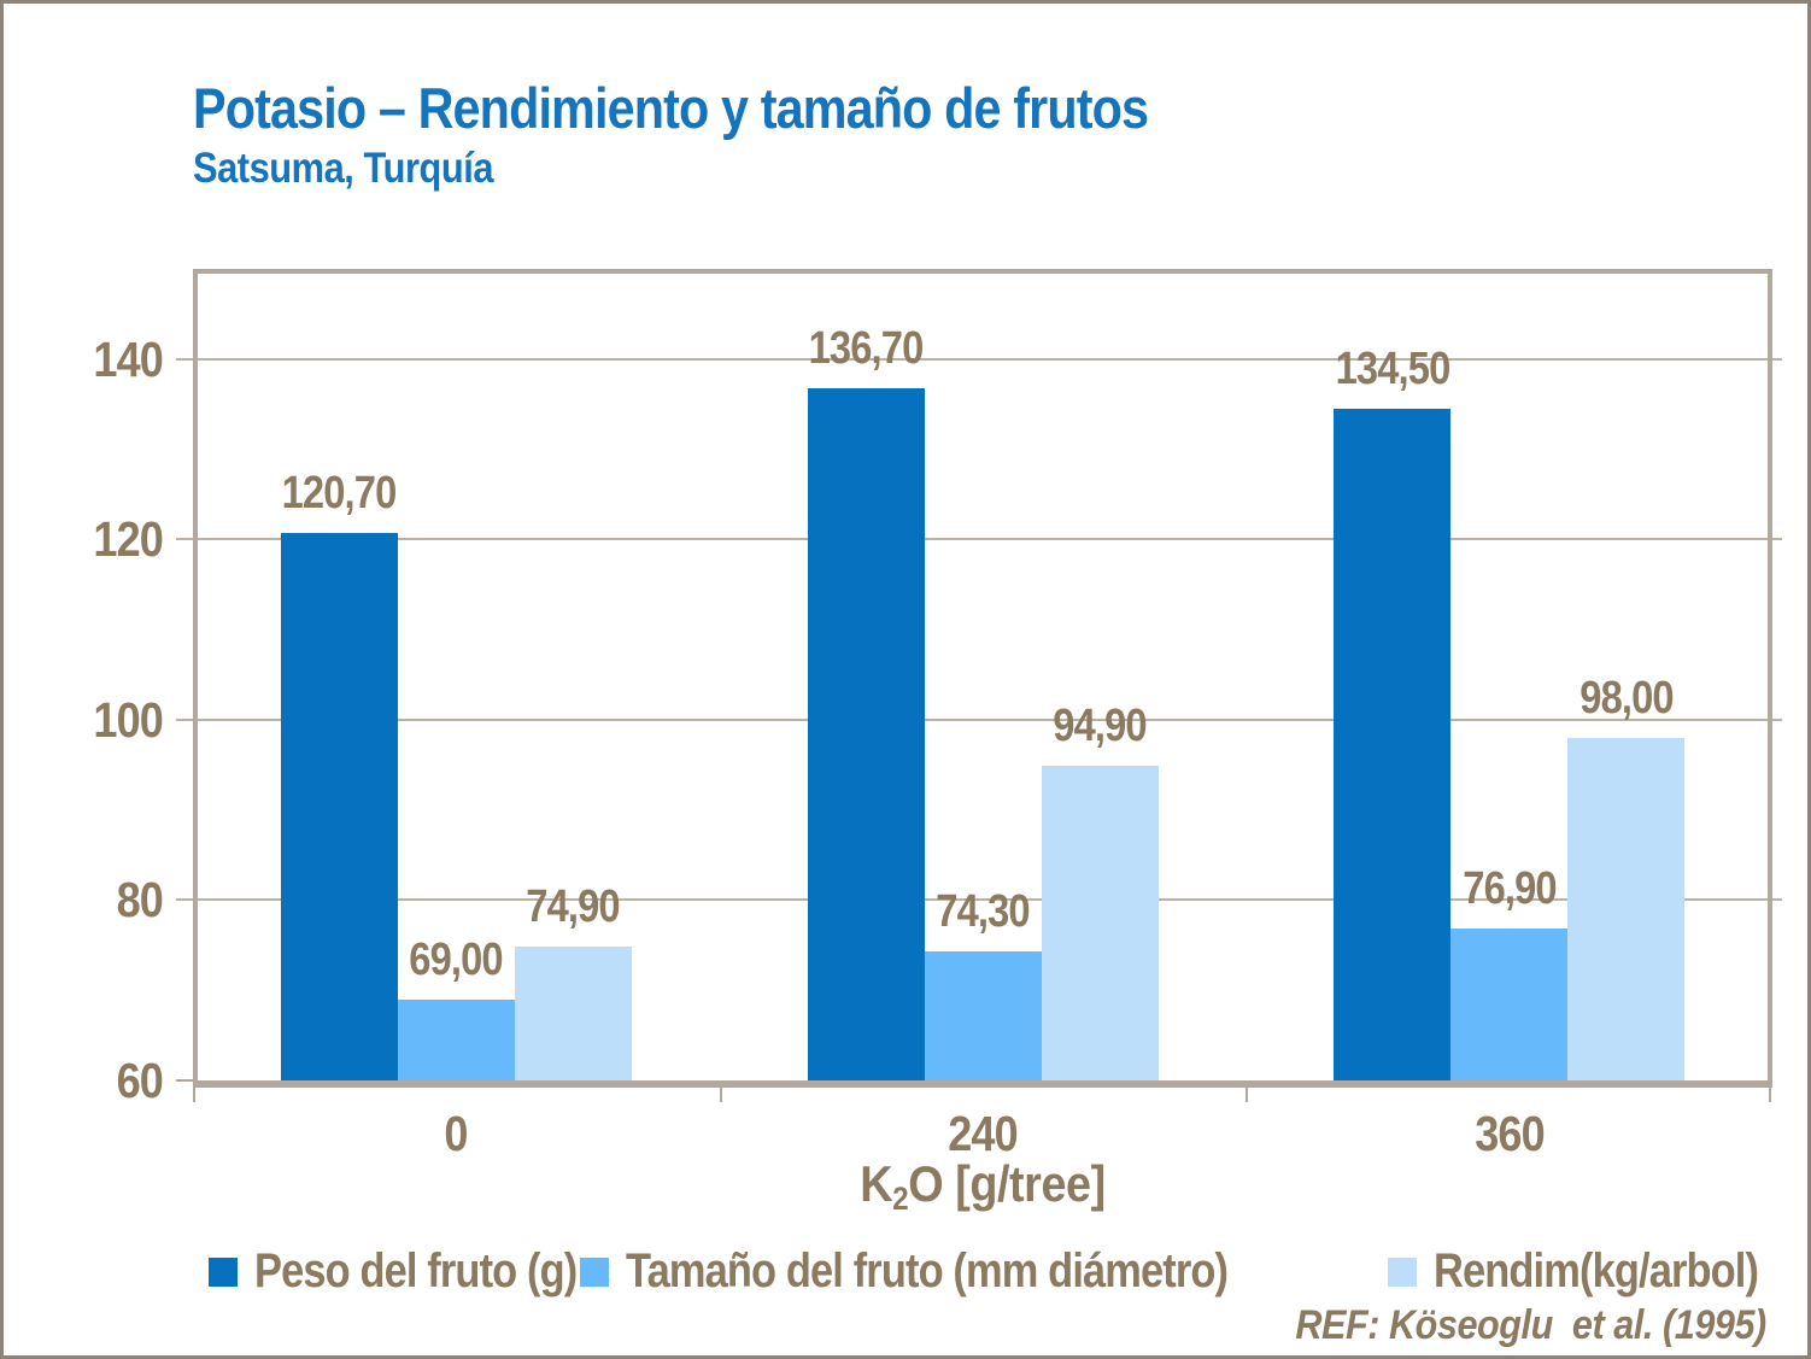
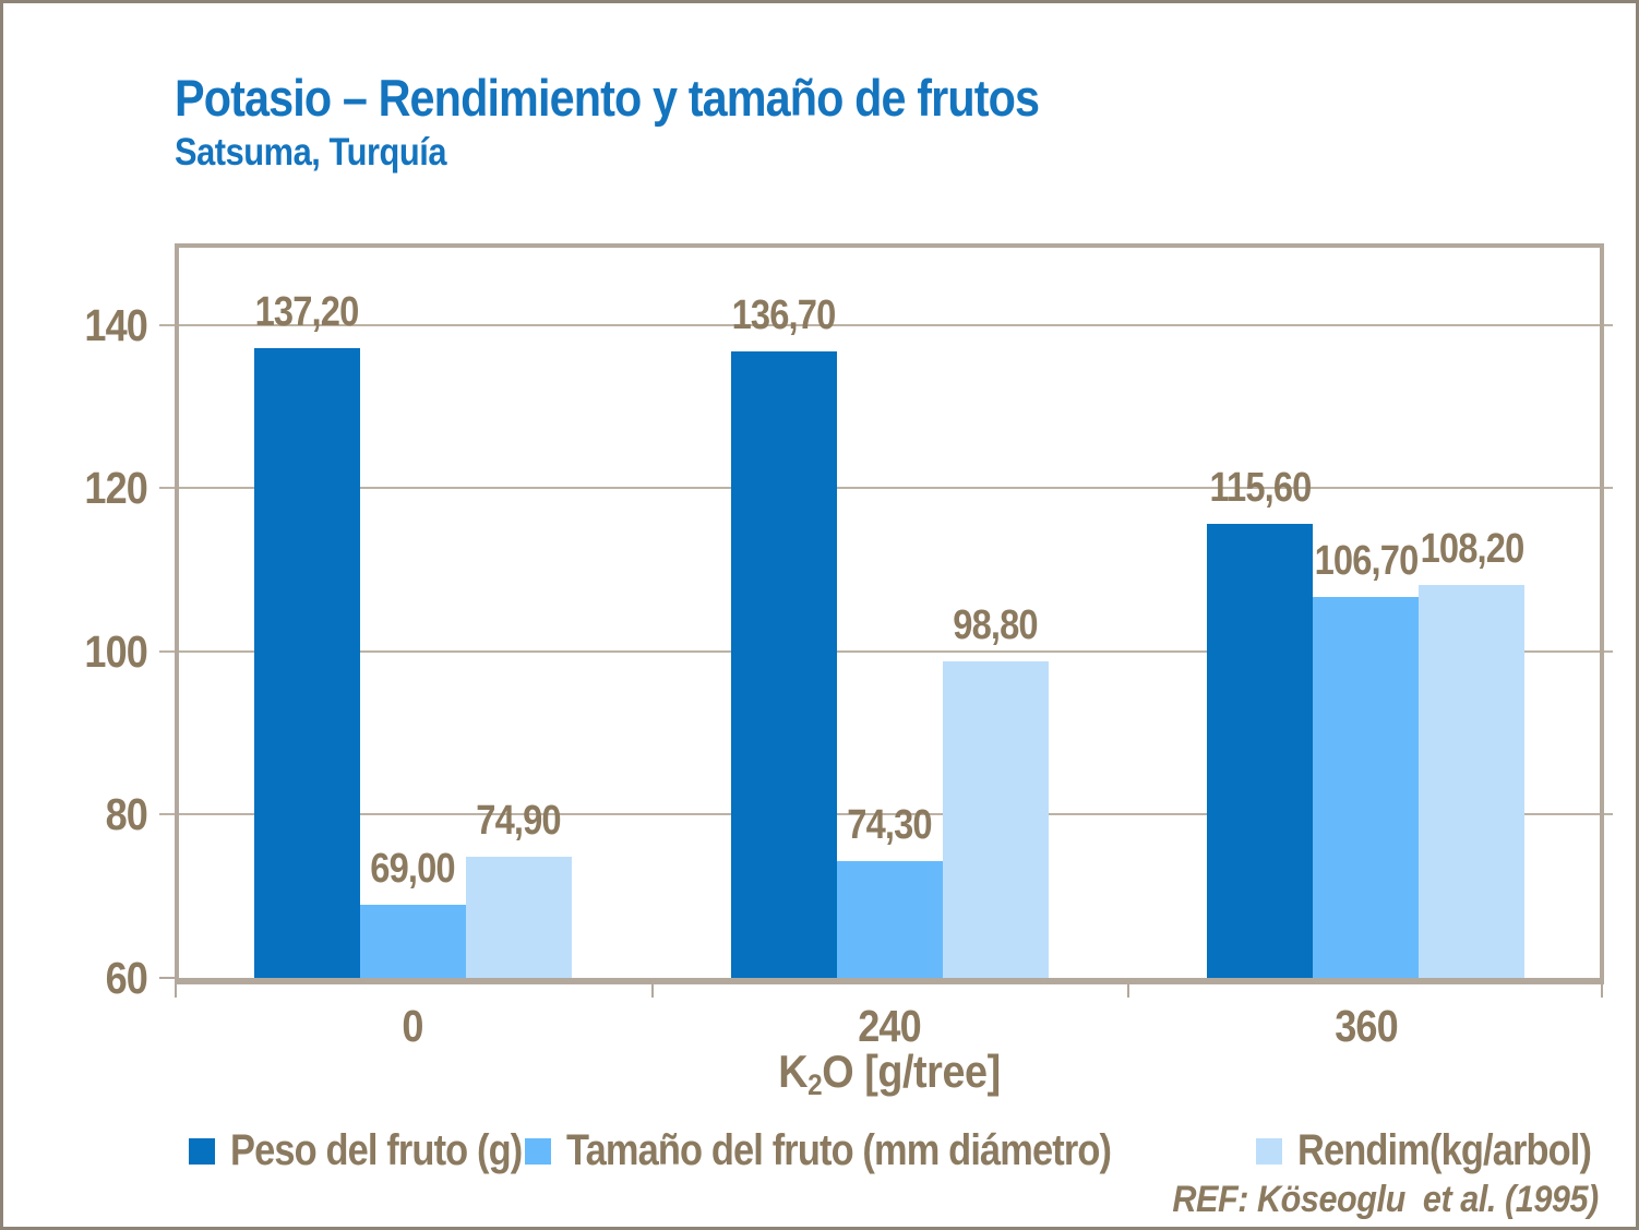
Peso del fruto (g)/0: 120,70 -> 137,20
Rendim(kg/arbol)/240: 94,90 -> 98,80
Peso del fruto (g)/360: 134,50 -> 115,60
Tamaño del fruto (mm diámetro)/360: 76,90 -> 106,70
Rendim(kg/arbol)/360: 98,00 -> 108,20
